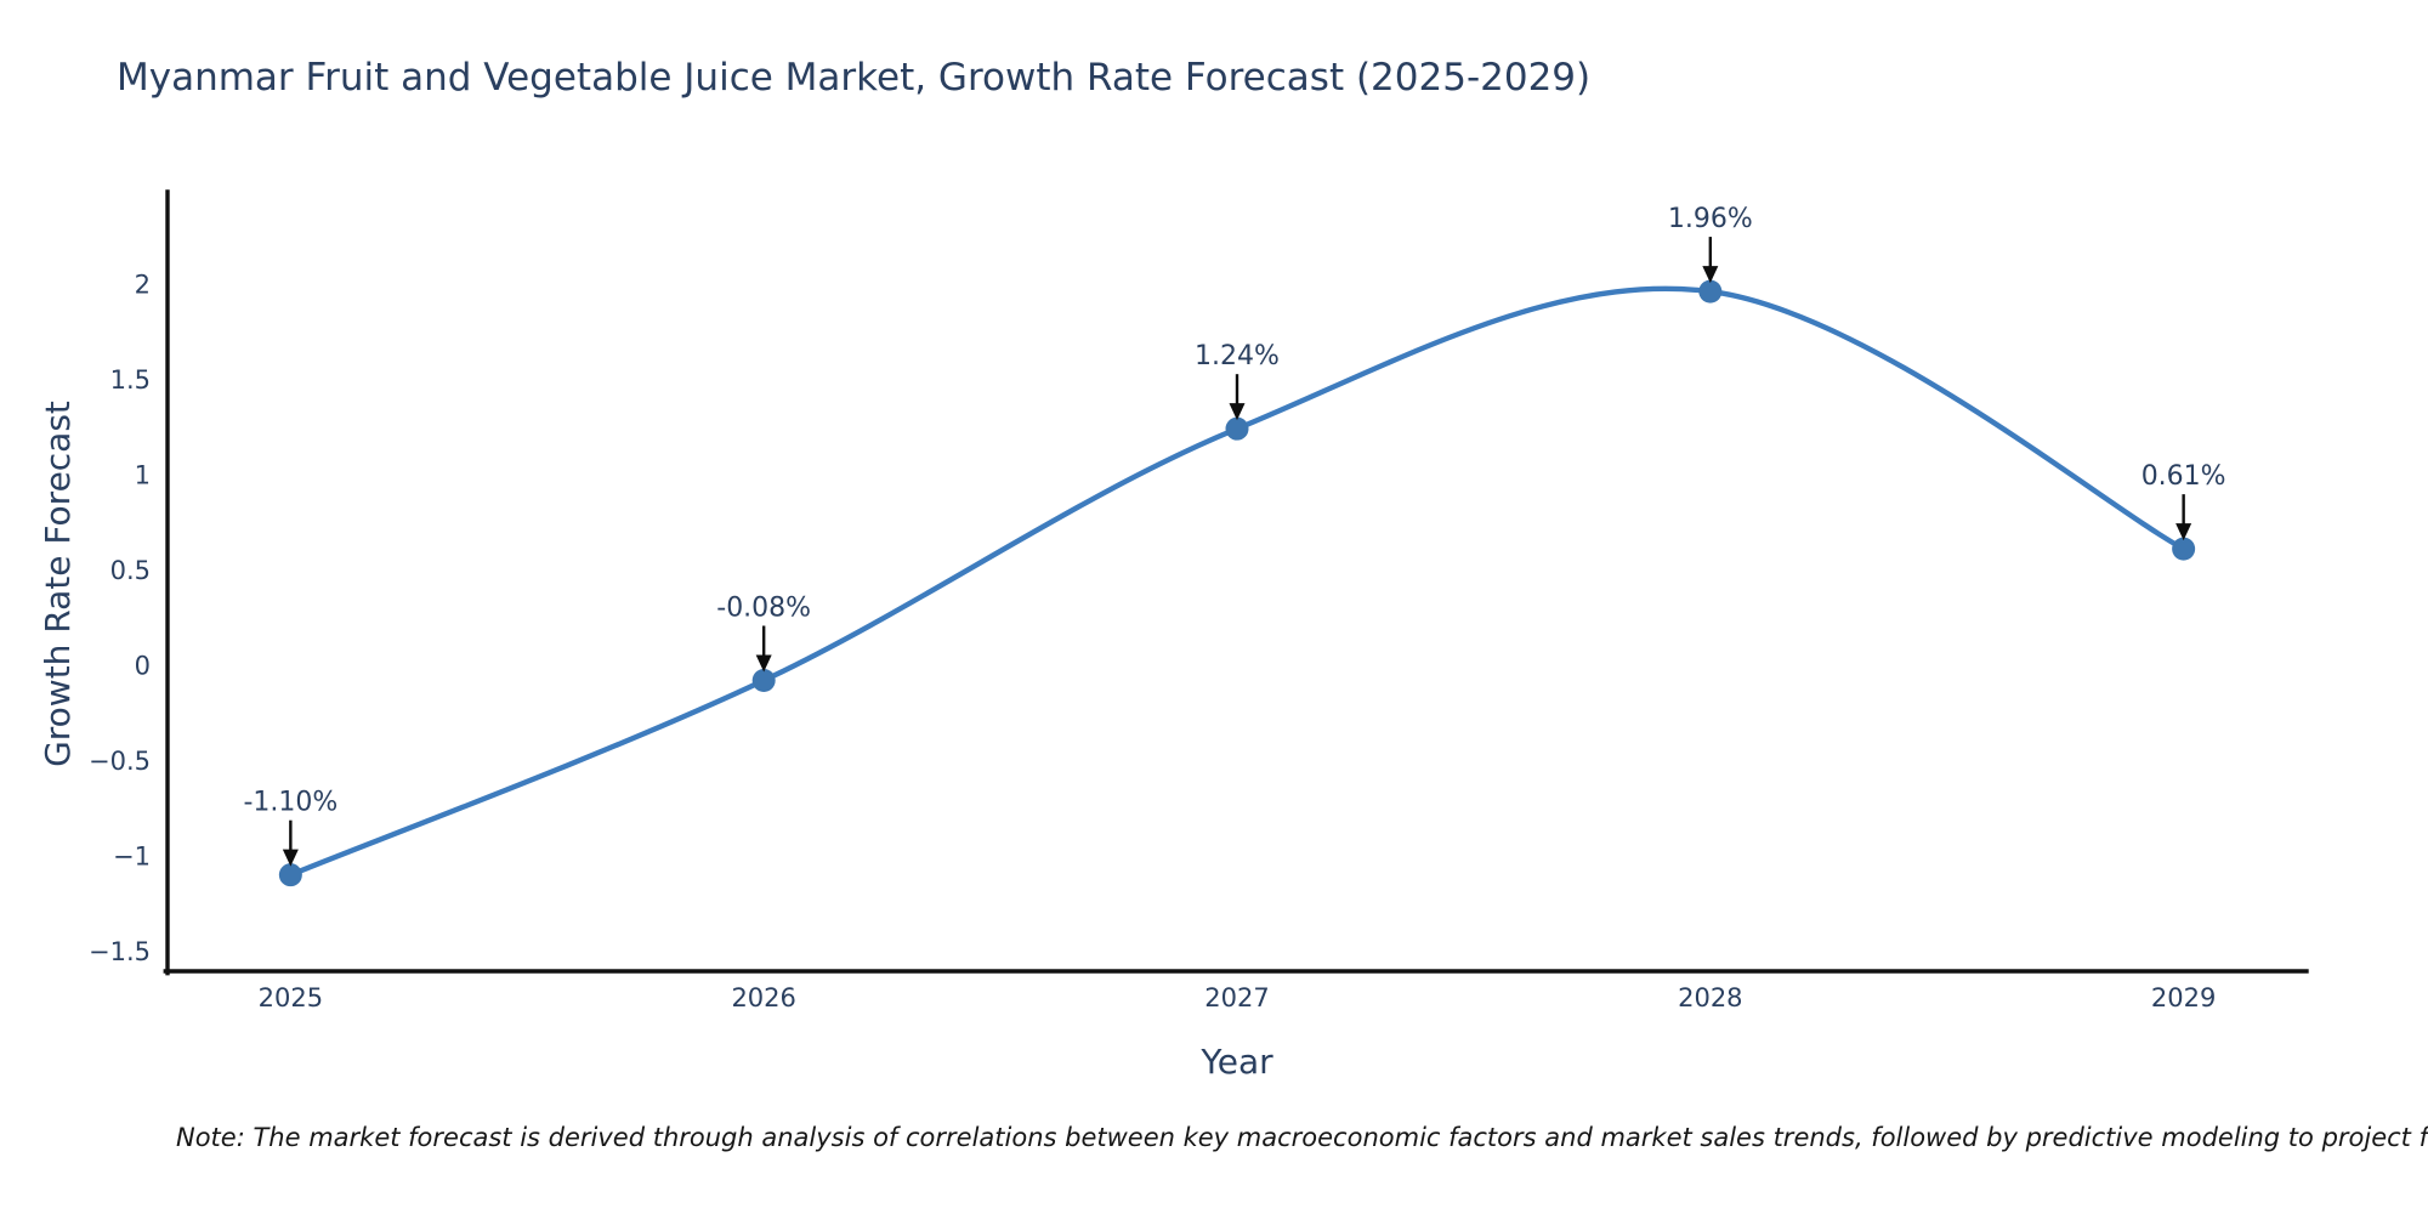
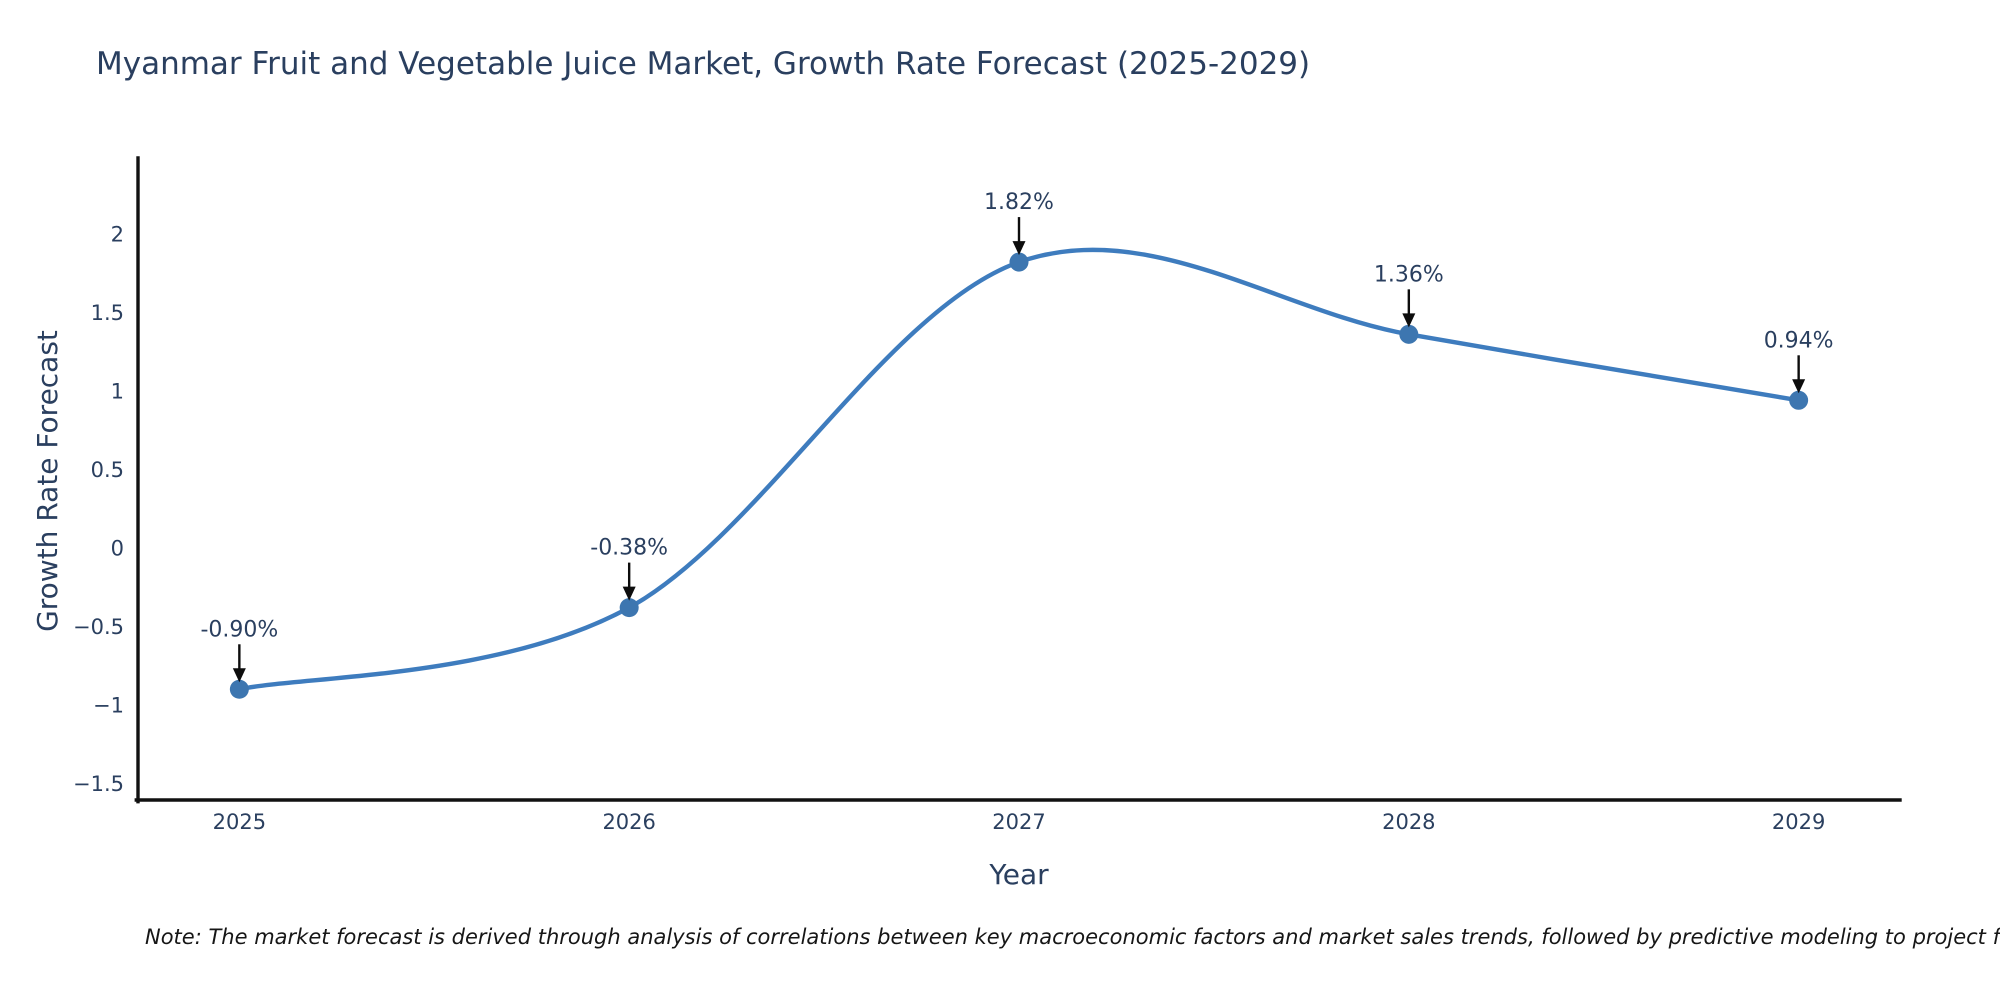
2025: -1.10% -> -0.90%
2026: -0.08% -> -0.38%
2027: 1.24% -> 1.82%
2028: 1.96% -> 1.36%
2029: 0.61% -> 0.94%
